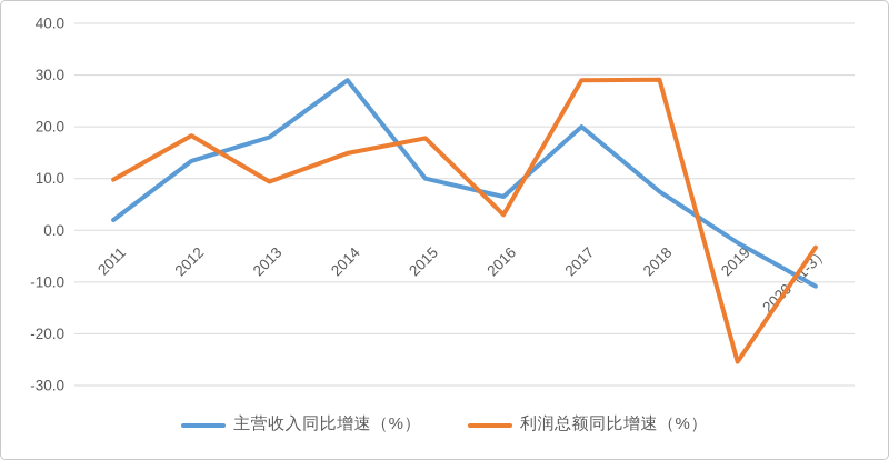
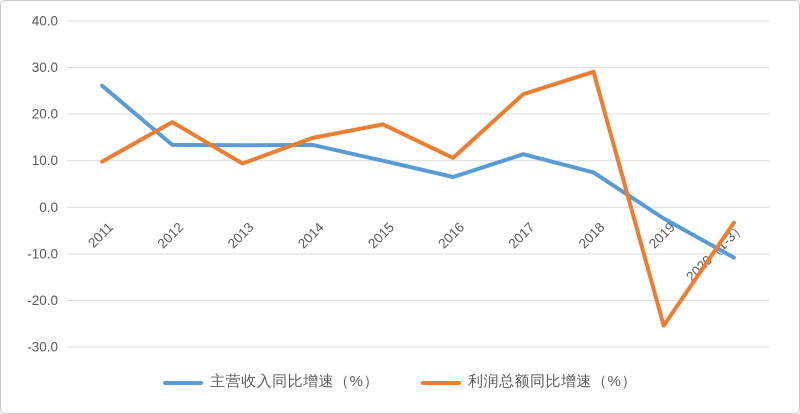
主营收入同比增速（%）/2011: 2 -> 26
主营收入同比增速（%）/2013: 18 -> 13
主营收入同比增速（%）/2014: 29 -> 13
利润总额同比增速（%）/2016: 3 -> 11
主营收入同比增速（%）/2017: 20 -> 11
利润总额同比增速（%）/2017: 29 -> 24
